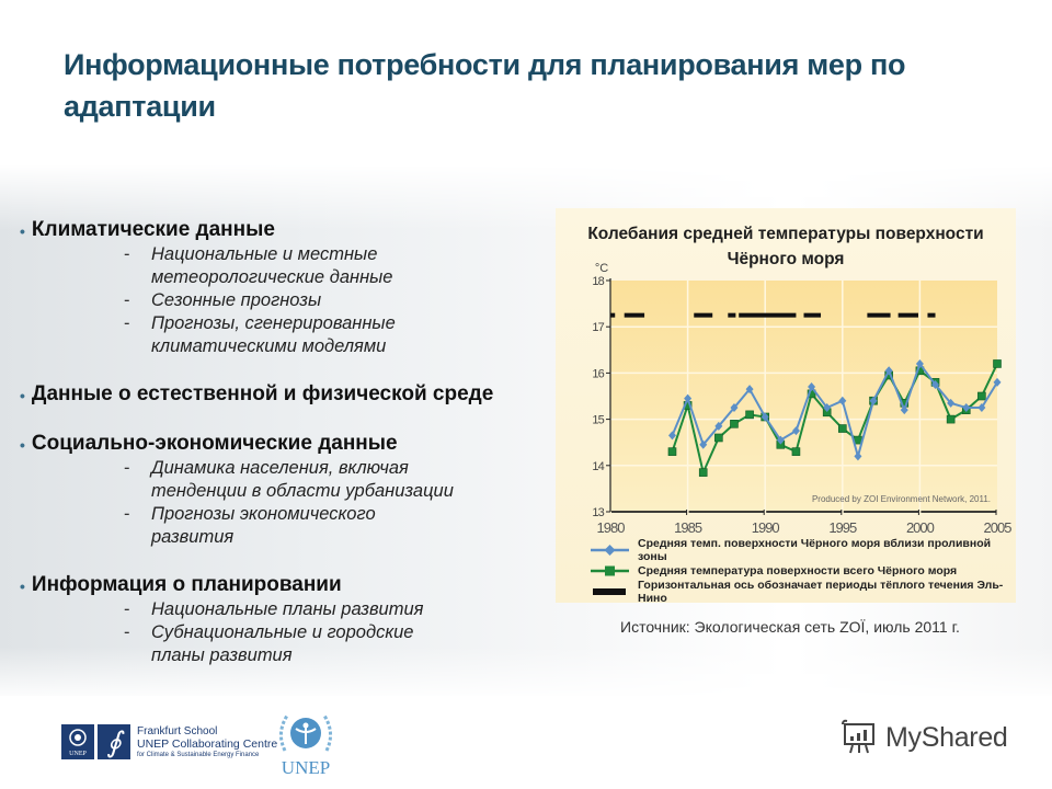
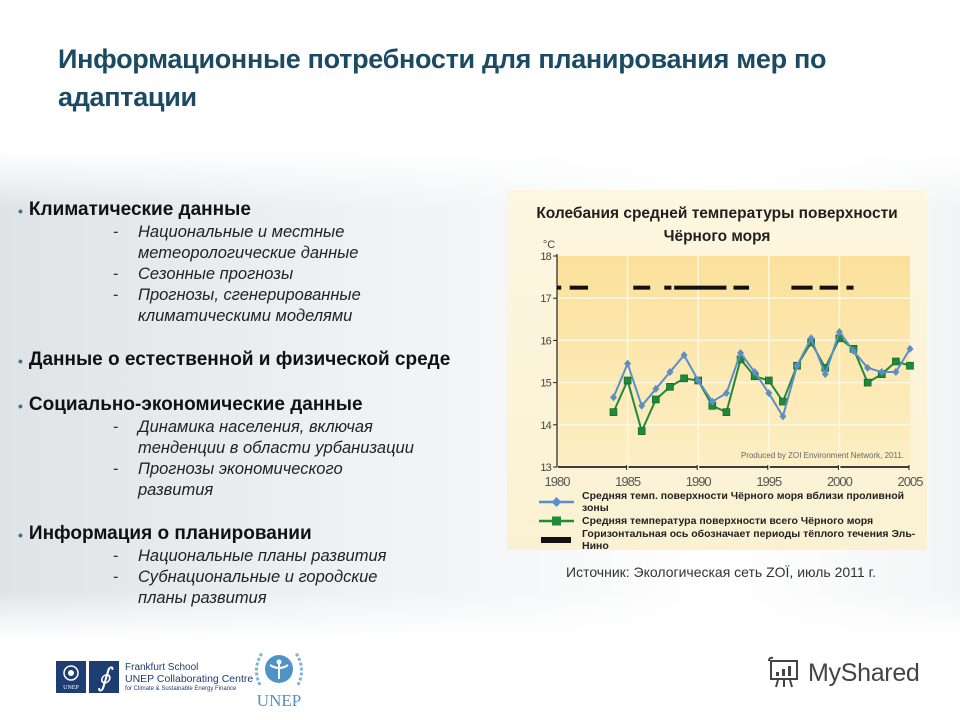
Средняя температура поверхности всего Чёрного моря/1985: 15.3 -> 15.1
Средняя темп. поверхности Чёрного моря вблизи проливной зоны/1995: 15.4 -> 14.8
Средняя температура поверхности всего Чёрного моря/1995: 14.8 -> 15.1
Средняя температура поверхности всего Чёрного моря/2005: 16.2 -> 15.4
